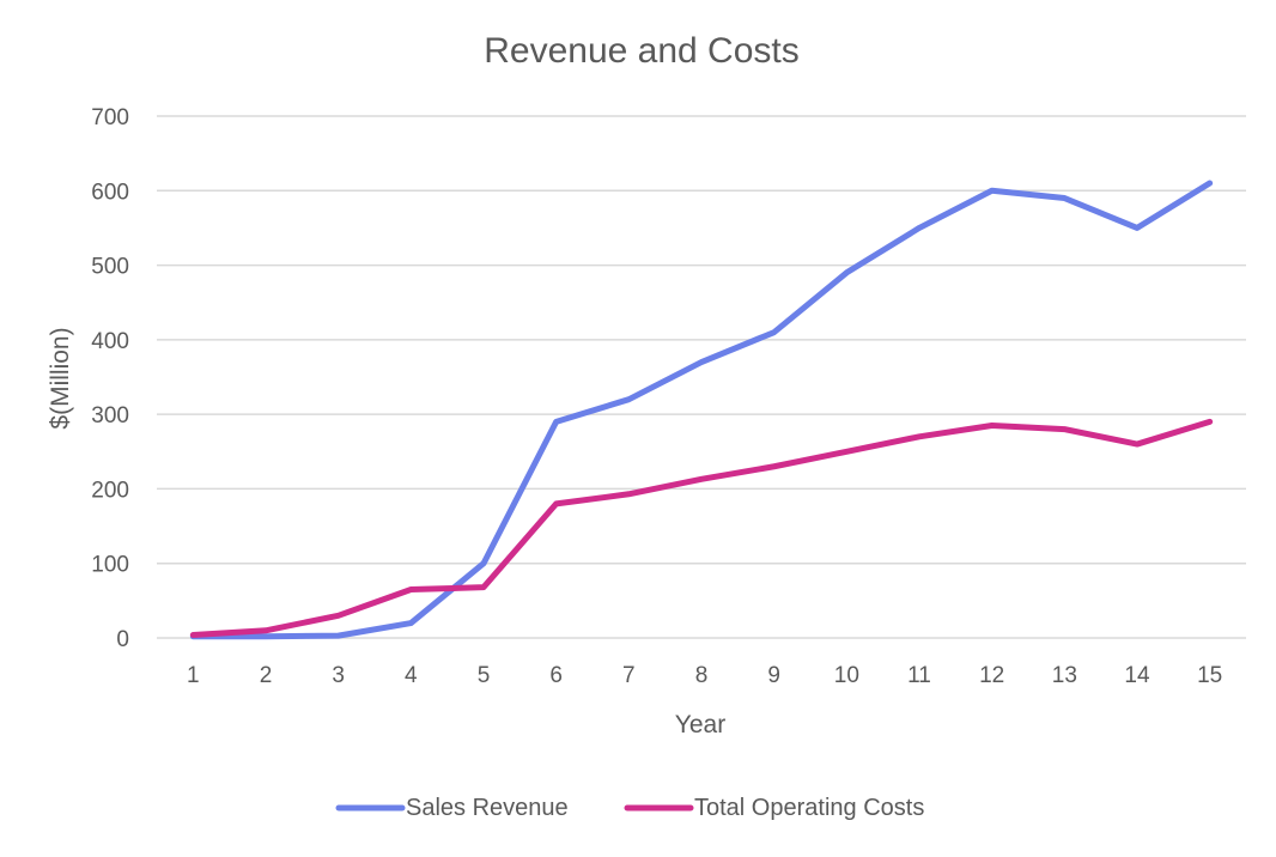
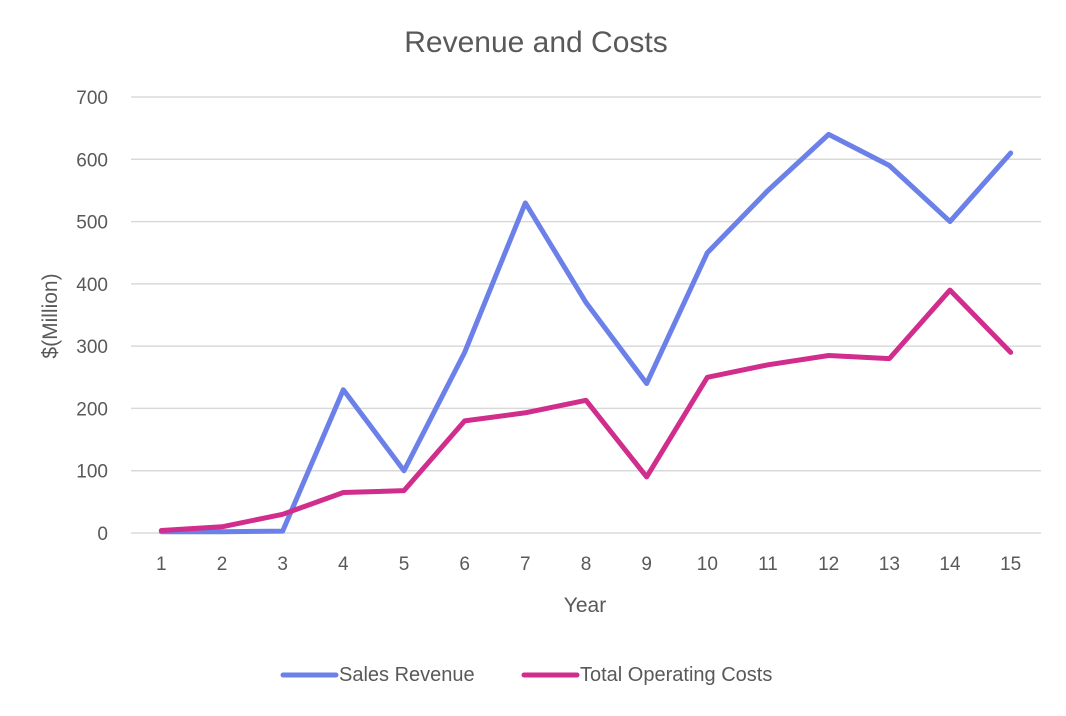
Sales Revenue/4: 20 -> 230
Sales Revenue/7: 320 -> 530
Sales Revenue/9: 410 -> 240
Total Operating Costs/9: 230 -> 90
Sales Revenue/10: 490 -> 450
Sales Revenue/12: 600 -> 640
Sales Revenue/14: 550 -> 500
Total Operating Costs/14: 260 -> 390
